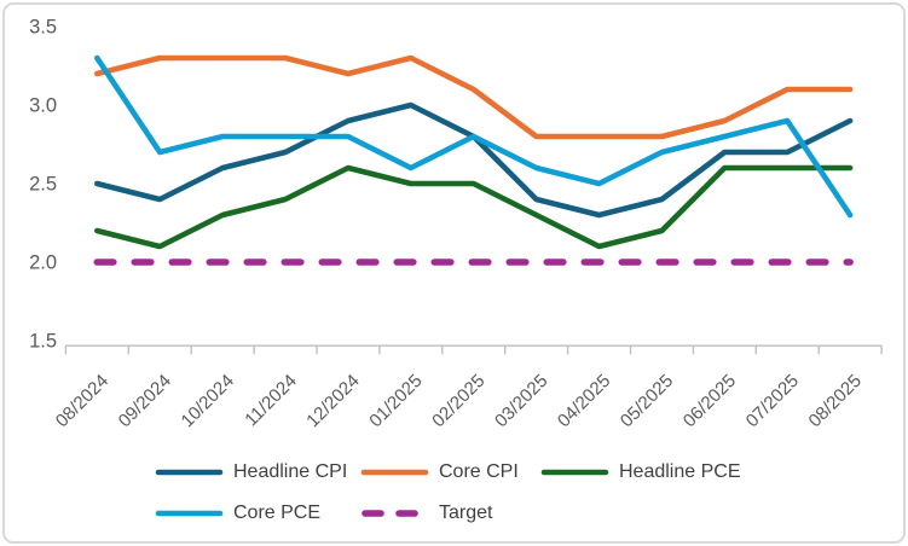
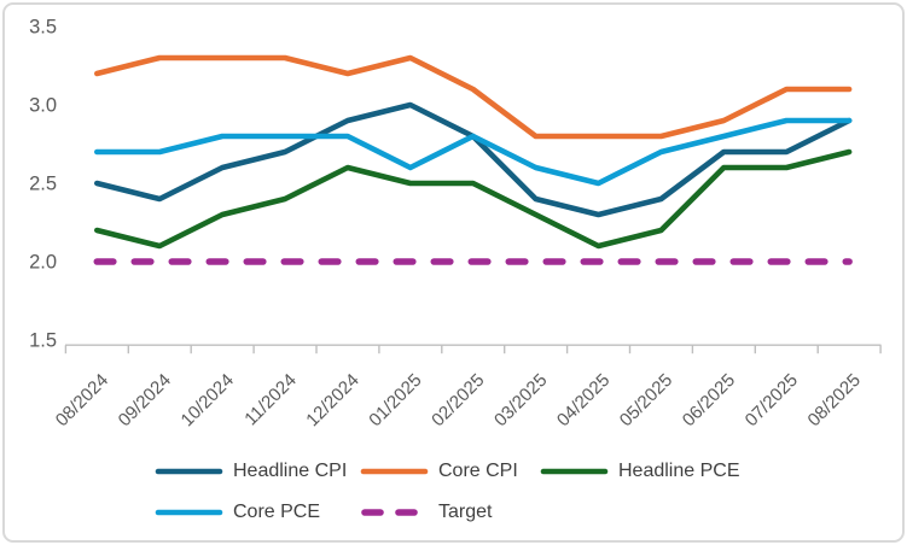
Core PCE/08/2024: 3.3 -> 2.7
Headline PCE/08/2025: 2.6 -> 2.7
Core PCE/08/2025: 2.3 -> 2.9
